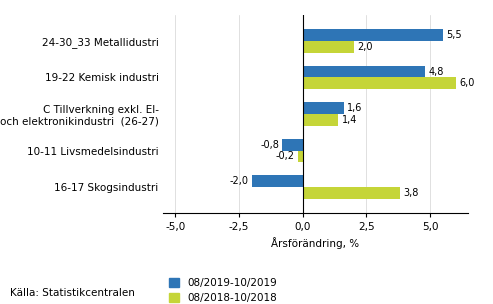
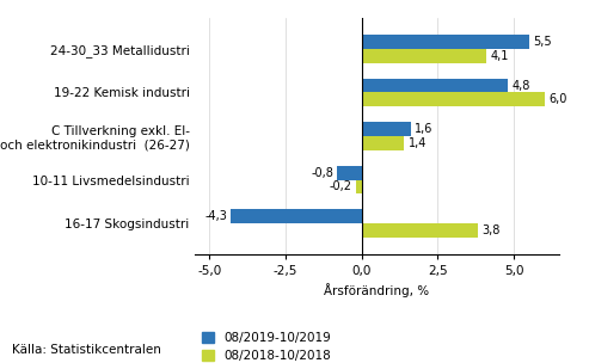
08/2018-10/2018/24-30_33 Metallidustri: 2,0 -> 4,1
08/2019-10/2019/16-17 Skogsindustri: -2,0 -> -4,3
